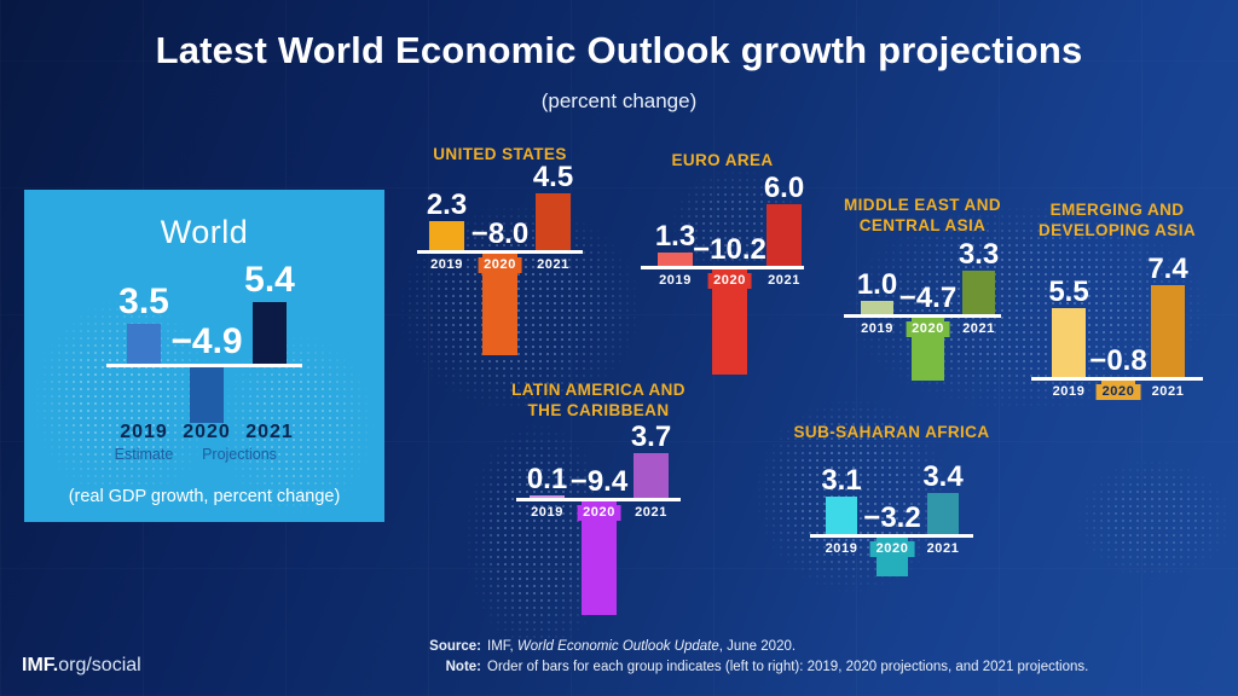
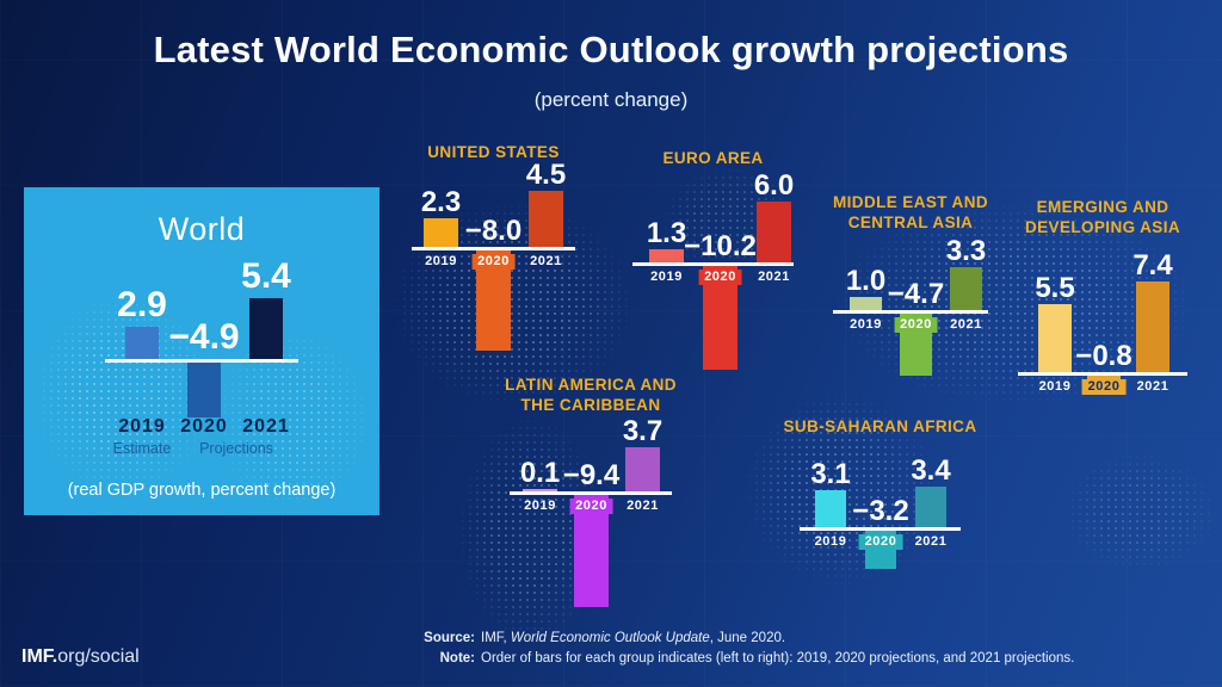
World/2019: 3.5 -> 2.9
